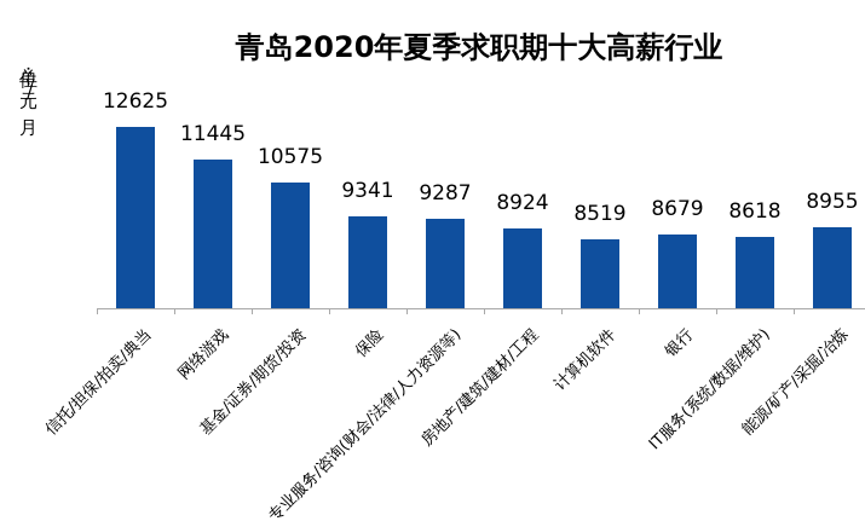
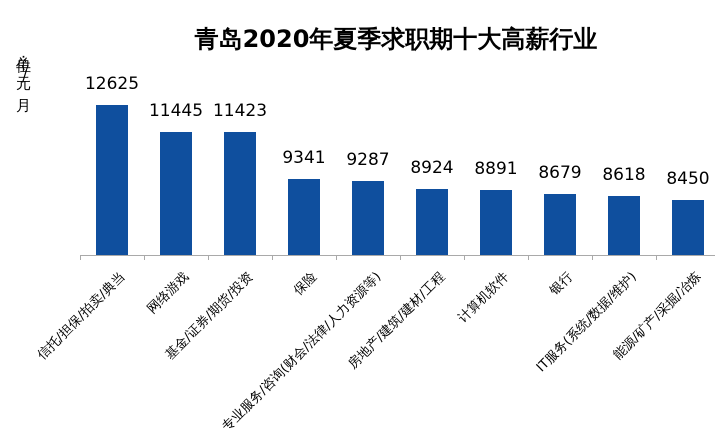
基金/证券/期货/投资: 10575 -> 11423
计算机软件: 8519 -> 8891
能源/矿产/采掘/冶炼: 8955 -> 8450
